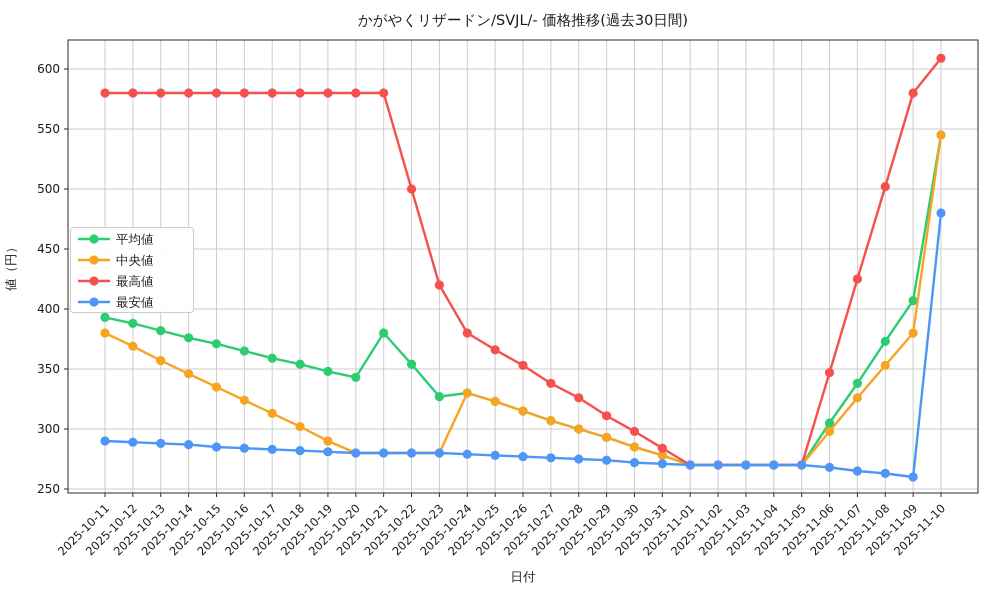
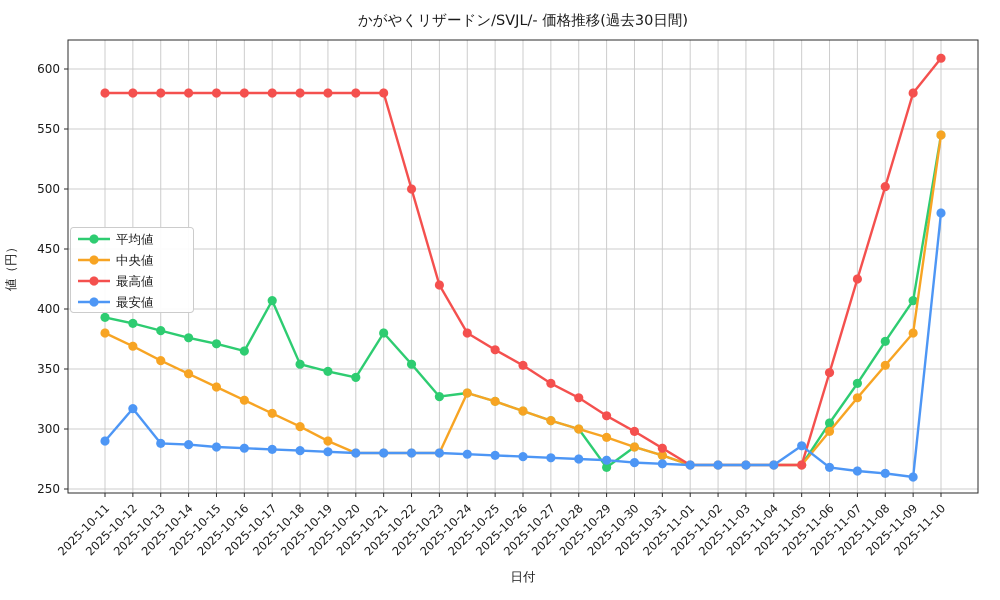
最安値/2025-10-12: 289 -> 317
平均値/2025-10-17: 359 -> 407
平均値/2025-10-29: 293 -> 268
最安値/2025-11-05: 270 -> 286
